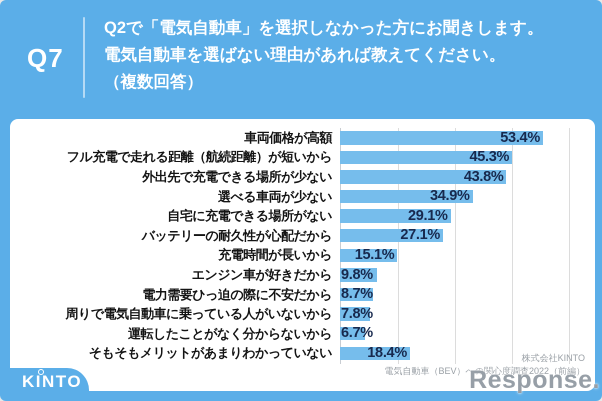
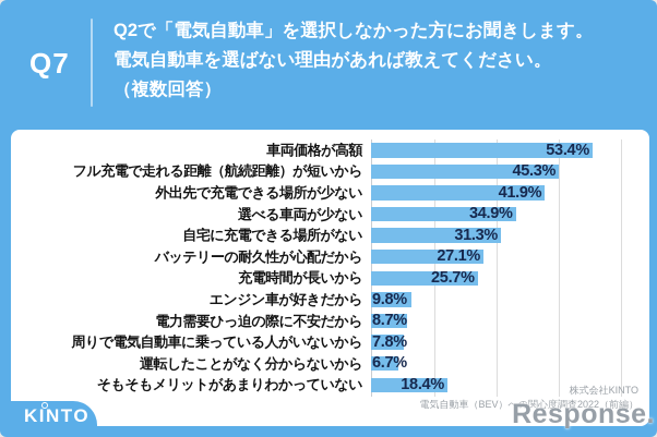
外出先で充電できる場所が少ない: 43.8% -> 41.9%
自宅に充電できる場所がない: 29.1% -> 31.3%
充電時間が長いから: 15.1% -> 25.7%
